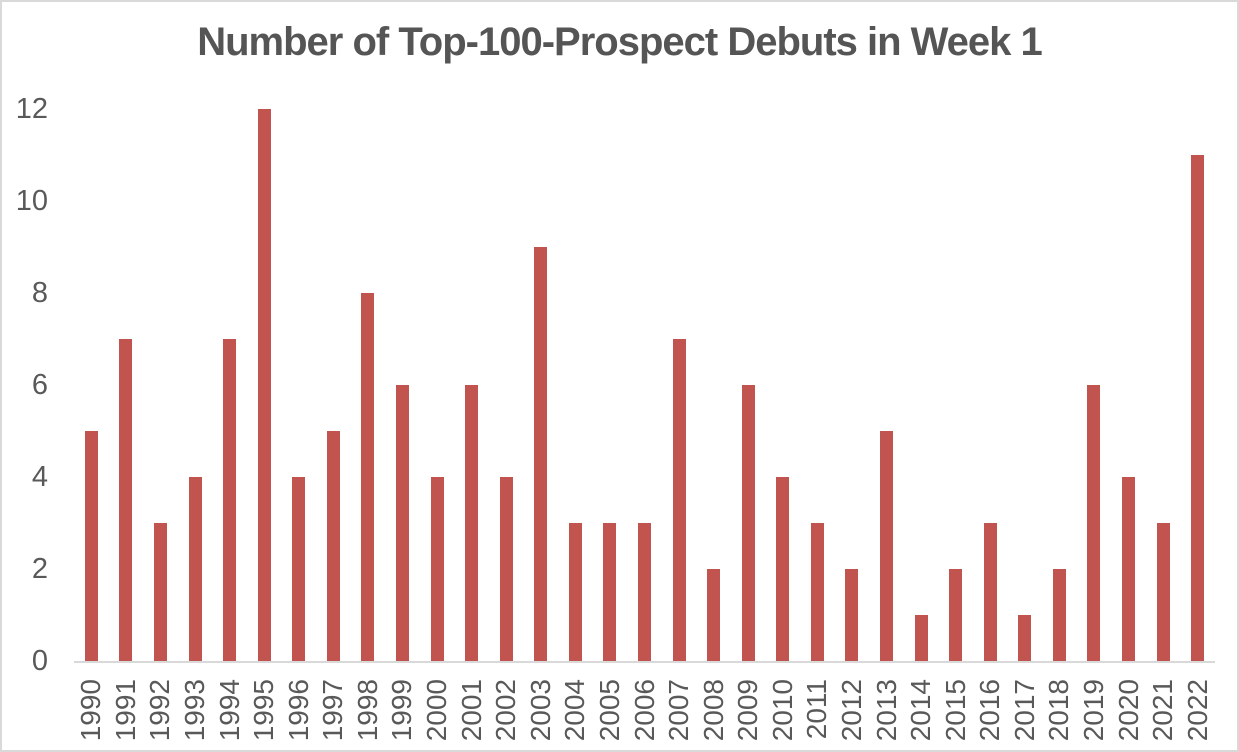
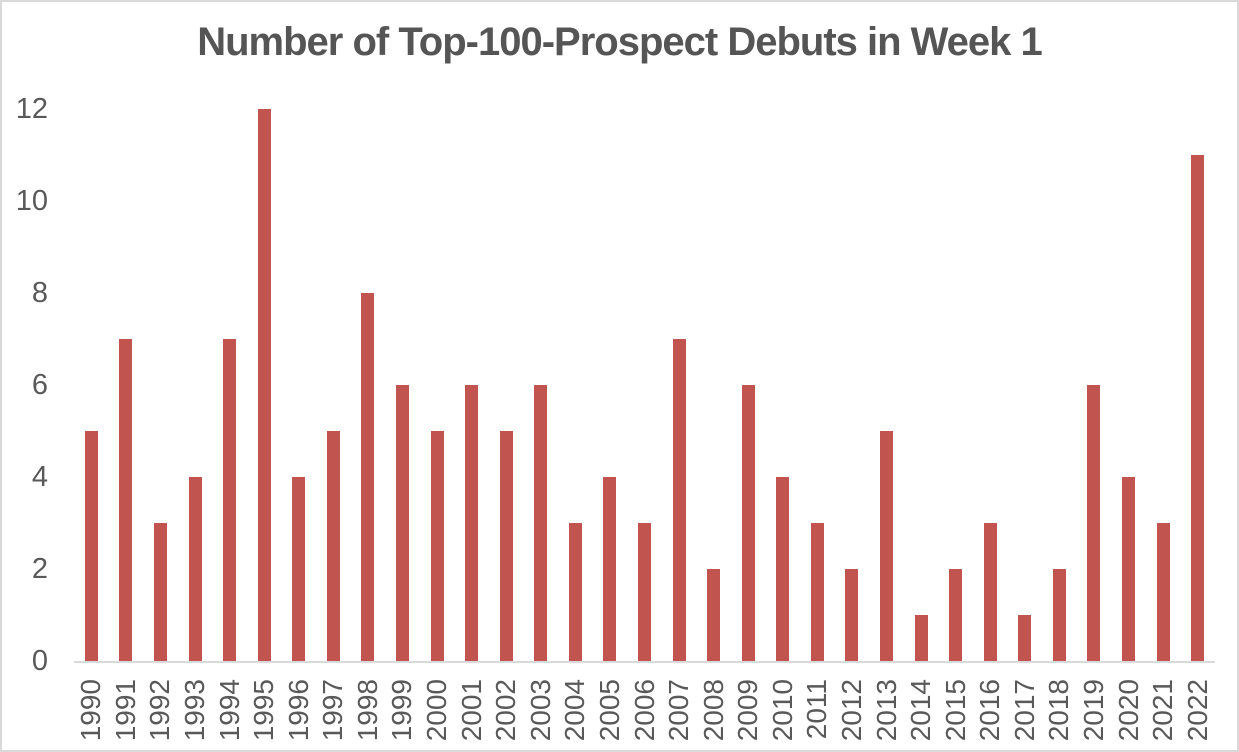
2000: 4 -> 5
2002: 4 -> 5
2003: 9 -> 6
2005: 3 -> 4
